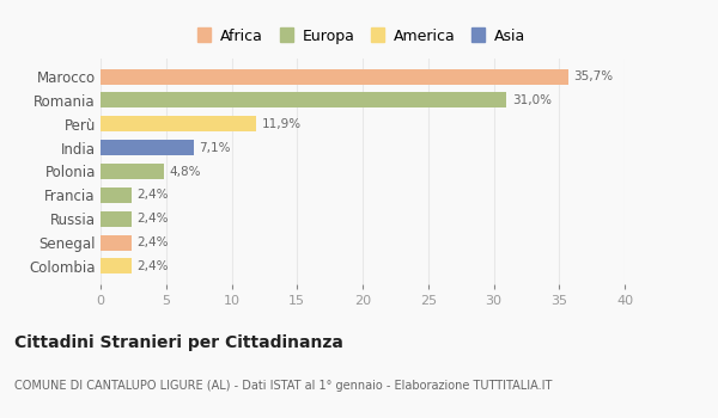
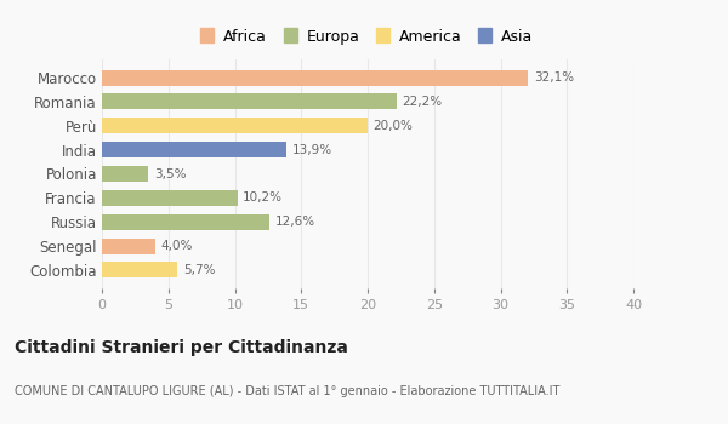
Marocco: 35,7% -> 32,1%
Romania: 31,0% -> 22,2%
Perù: 11,9% -> 20,0%
India: 7,1% -> 13,9%
Polonia: 4,8% -> 3,5%
Francia: 2,4% -> 10,2%
Russia: 2,4% -> 12,6%
Senegal: 2,4% -> 4,0%
Colombia: 2,4% -> 5,7%
